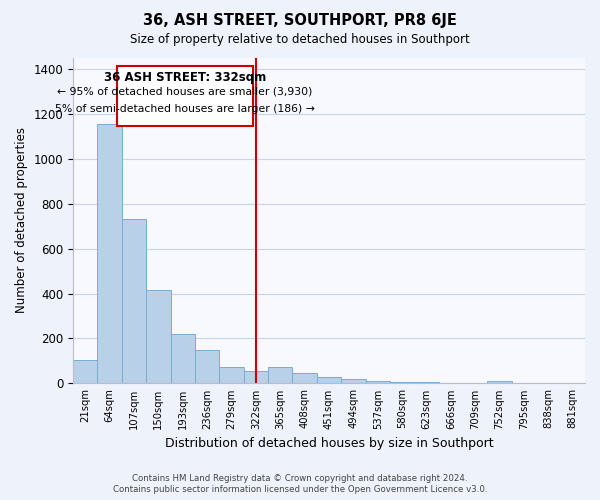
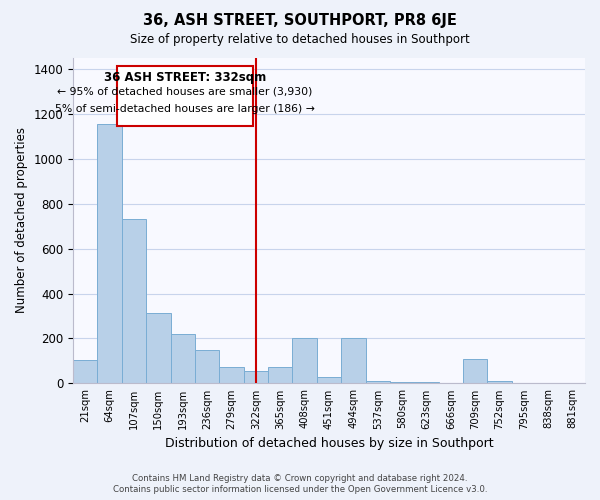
150sqm: 415 -> 315
408sqm: 45 -> 200
494sqm: 18 -> 200
709sqm: 2 -> 110
